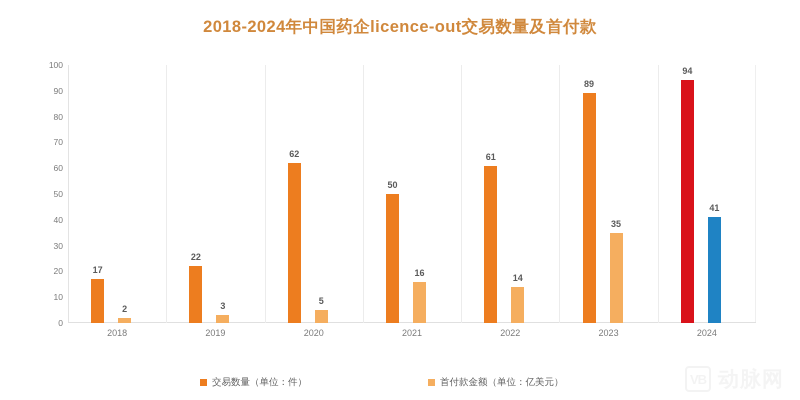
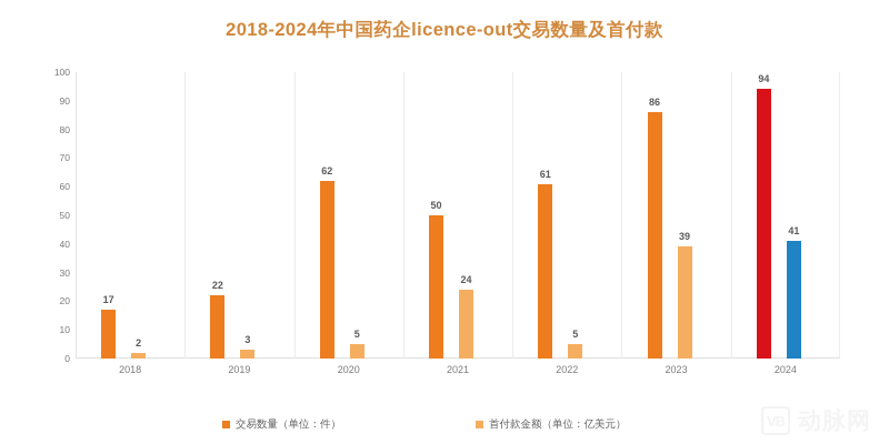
首付款金额（单位：亿美元）/2021: 16 -> 24
首付款金额（单位：亿美元）/2022: 14 -> 5
交易数量（单位：件）/2023: 89 -> 86
首付款金额（单位：亿美元）/2023: 35 -> 39
